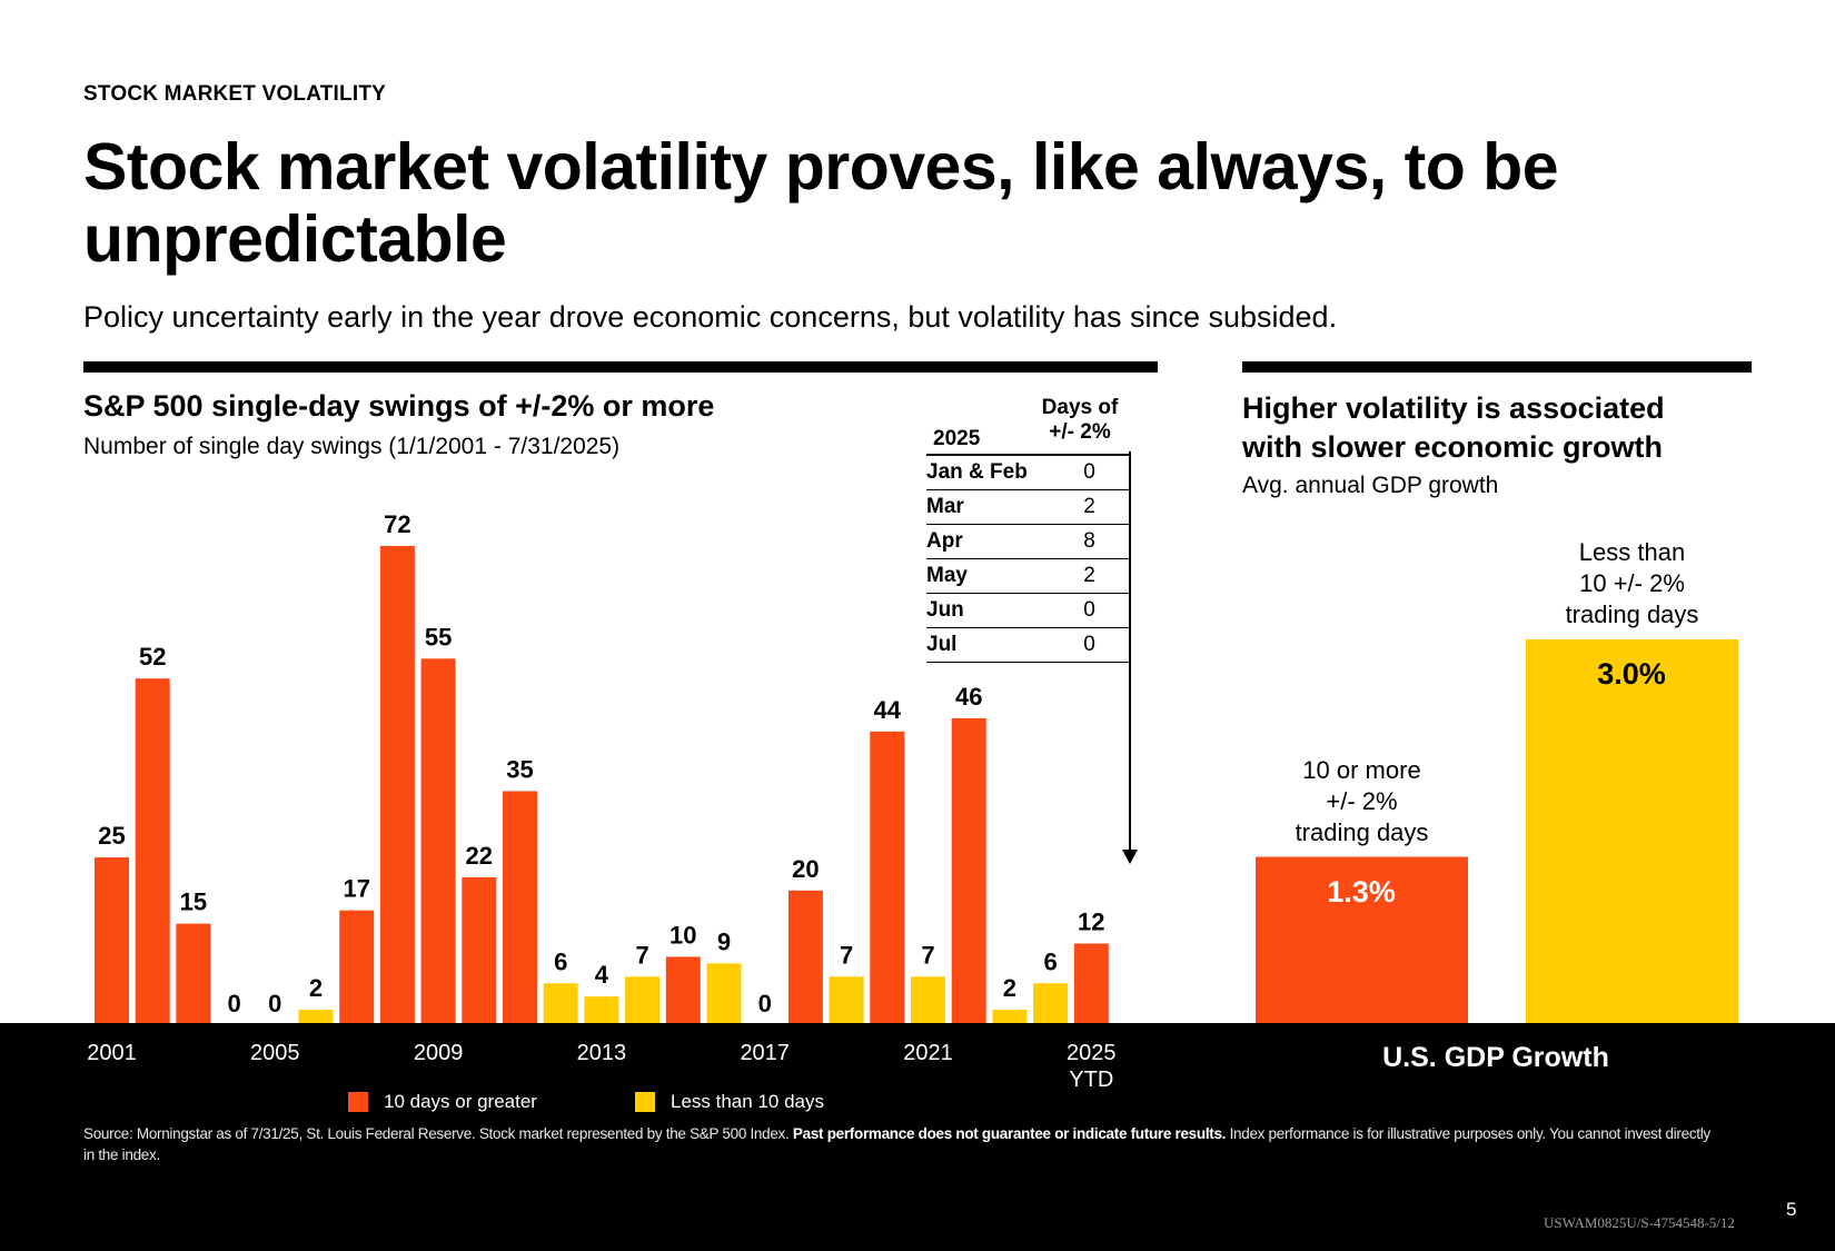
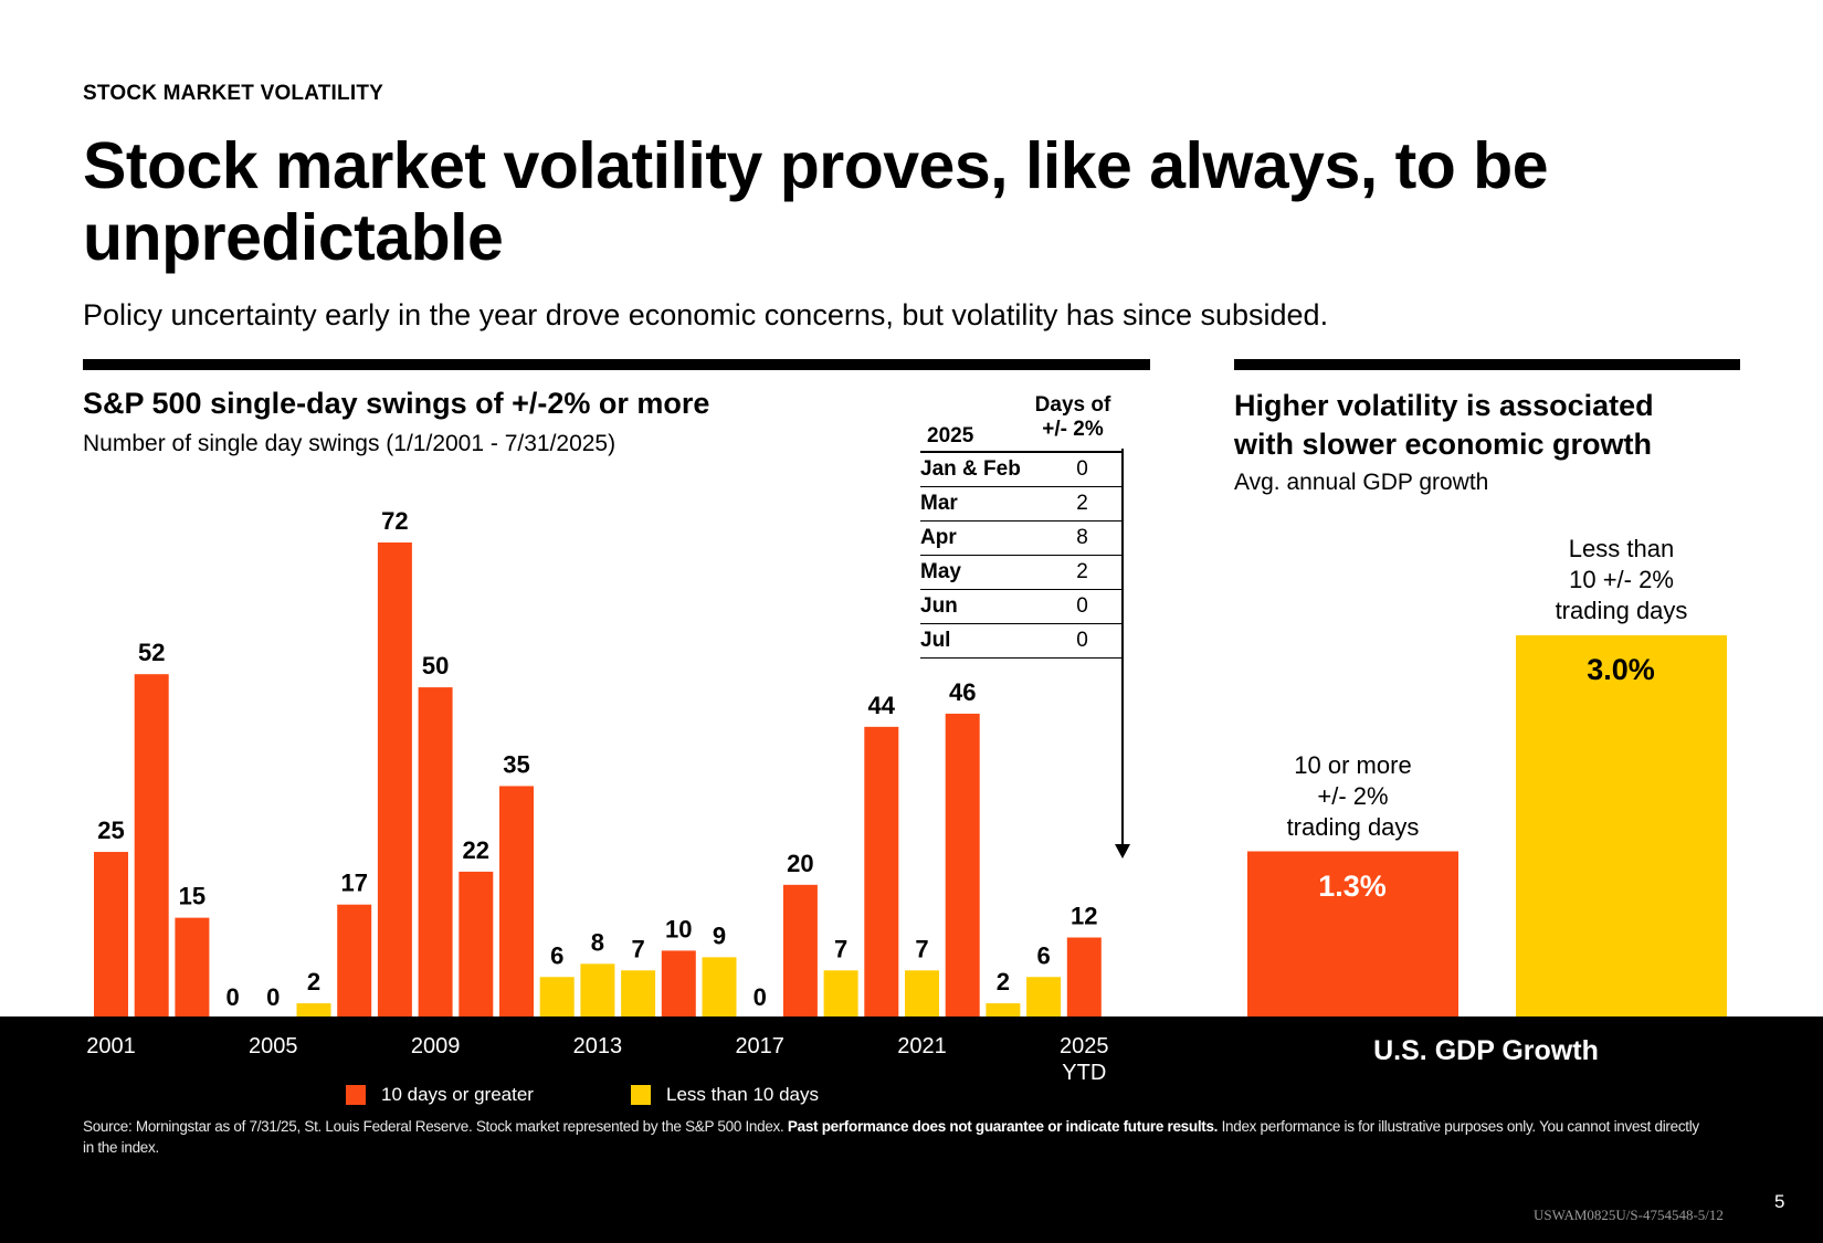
S&P 500 single-day swings of +/-2% or more/2009: 55 -> 50
S&P 500 single-day swings of +/-2% or more/2013: 4 -> 8
